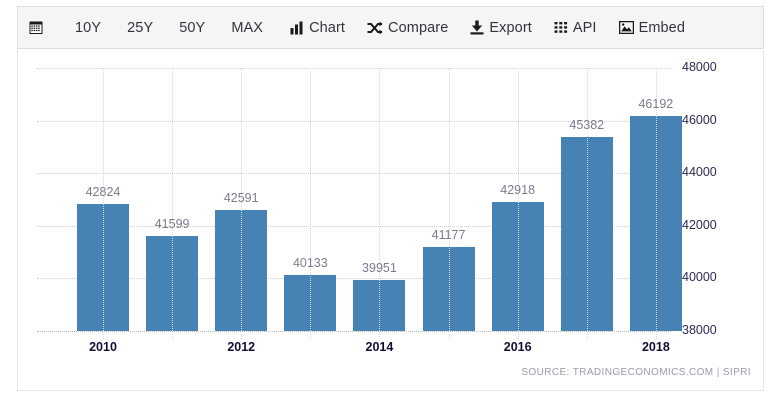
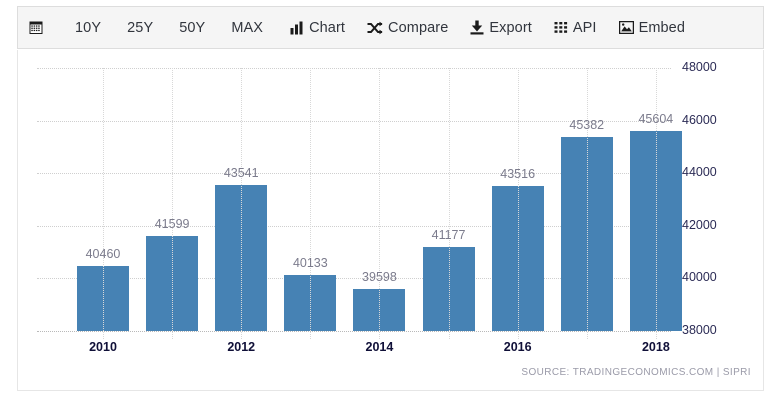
2010: 42824 -> 40460
2012: 42591 -> 43541
2014: 39951 -> 39598
2016: 42918 -> 43516
2018: 46192 -> 45604
